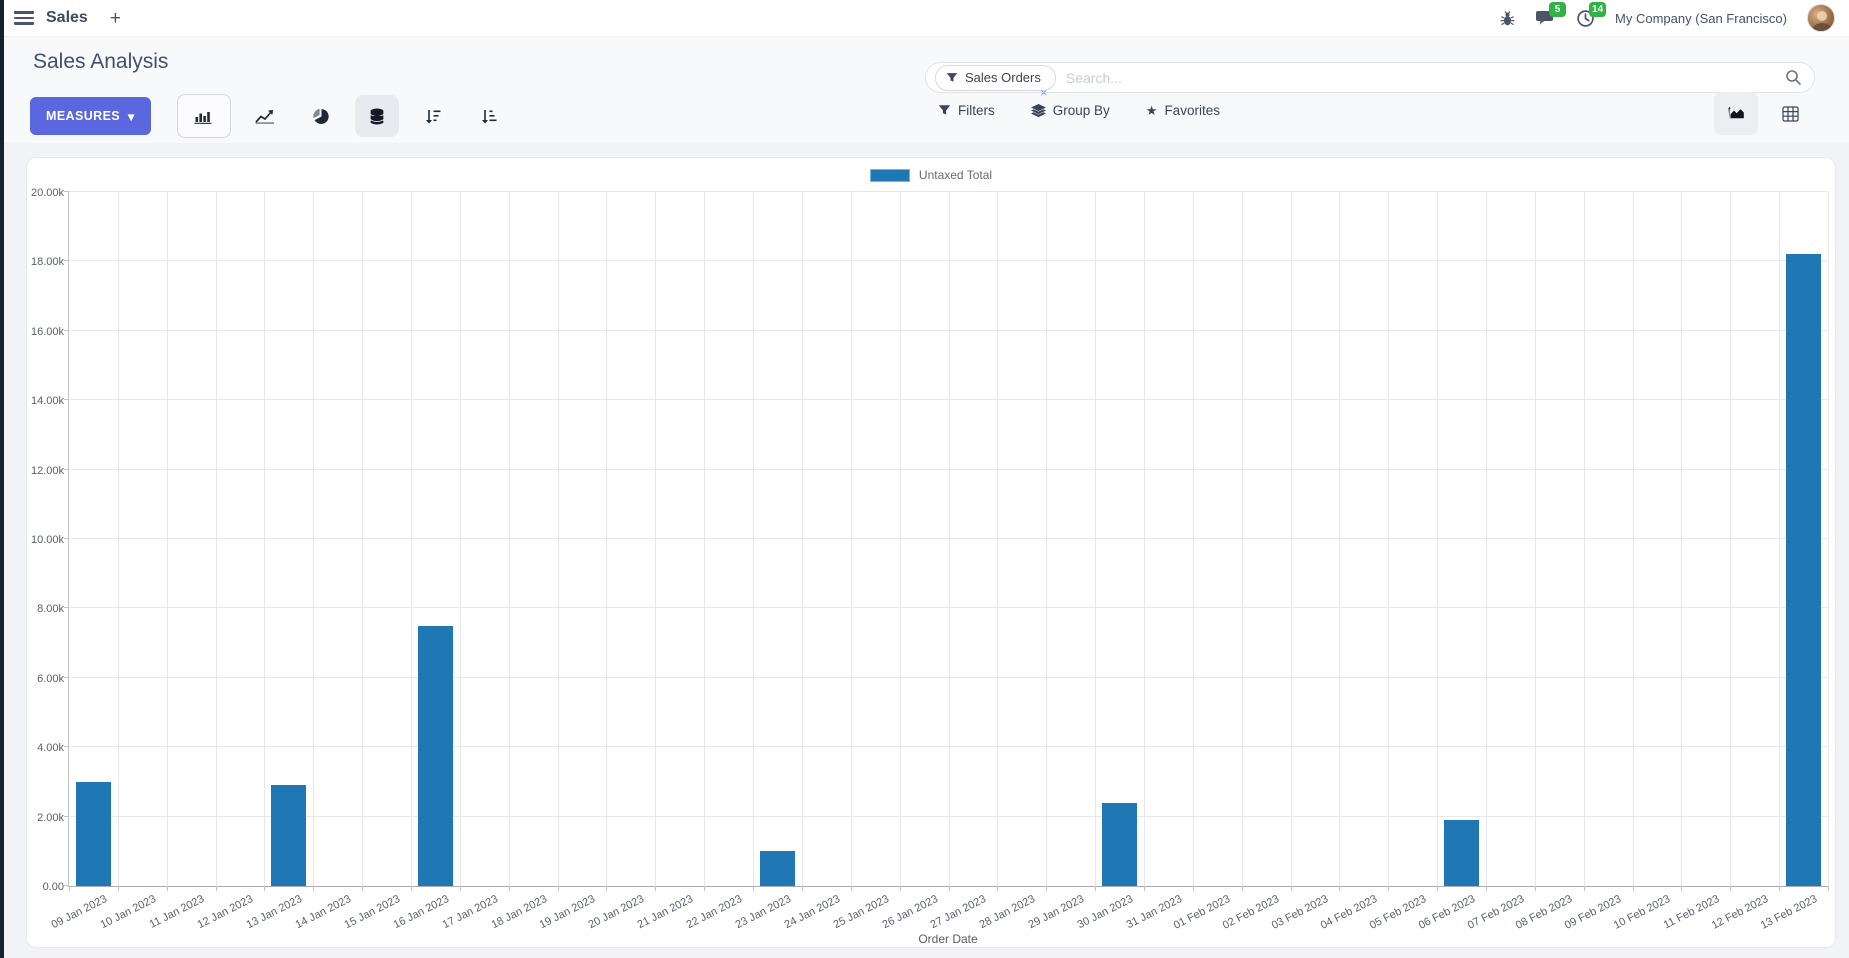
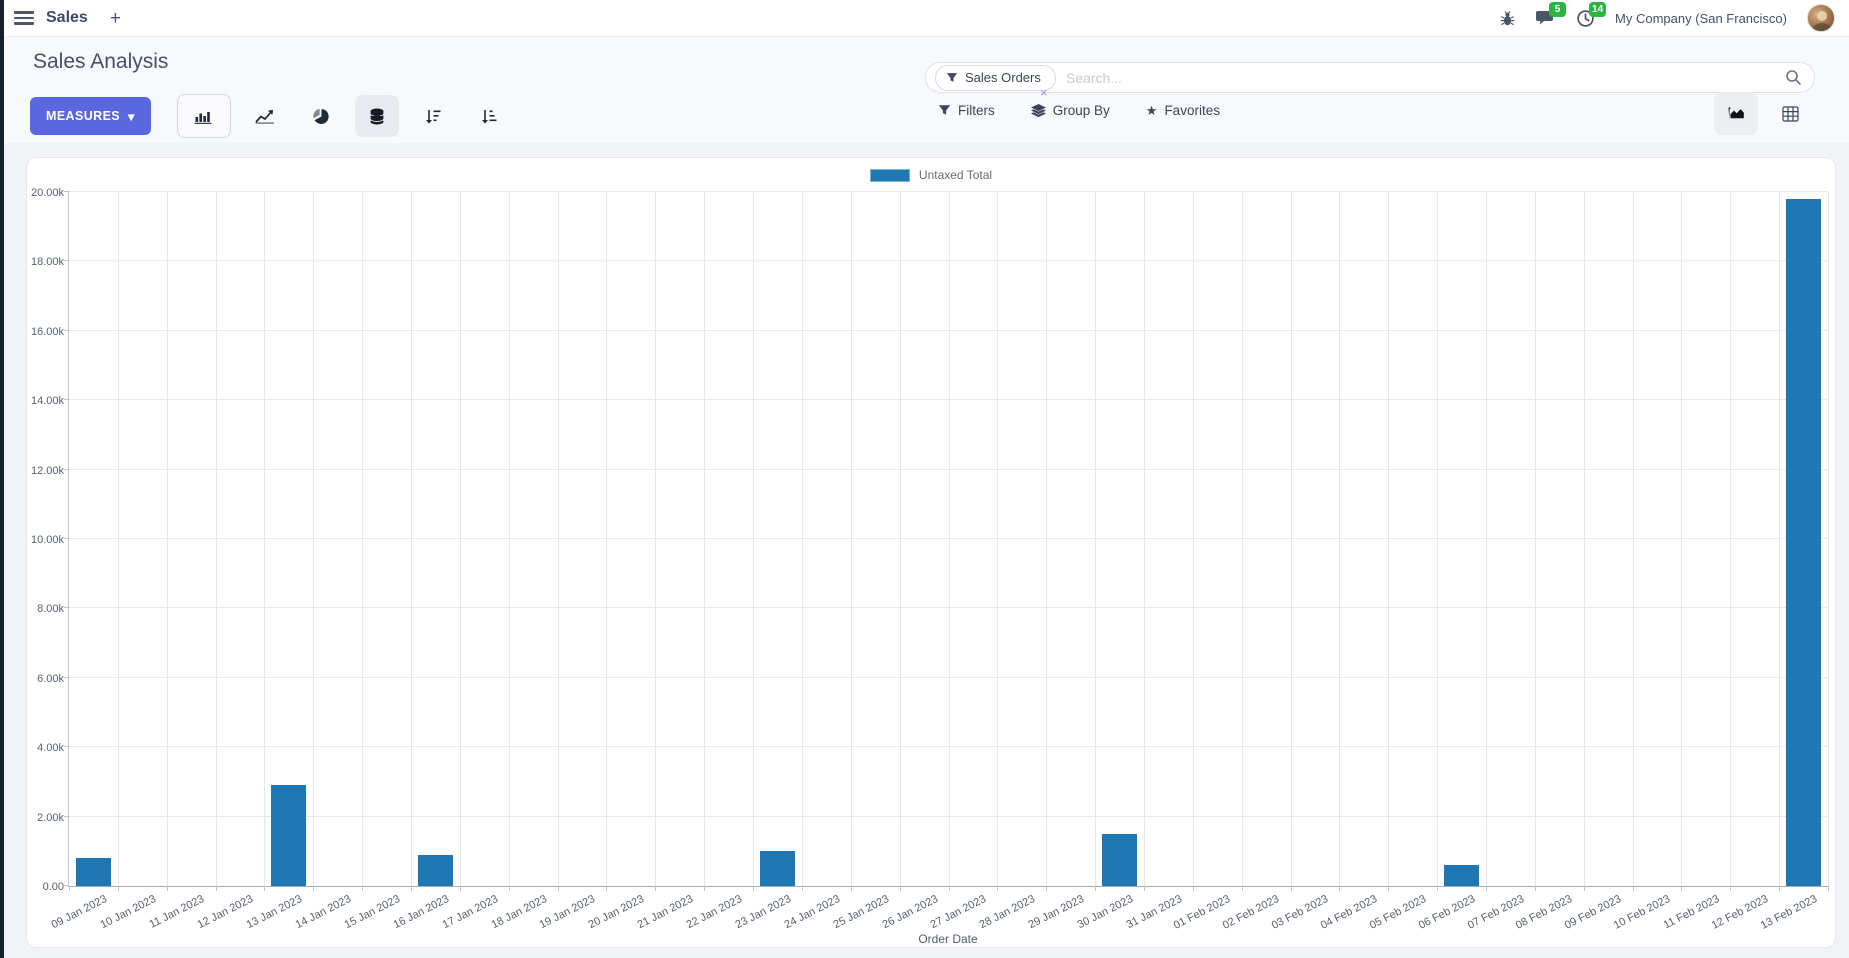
09 Jan 2023: 3.0k -> 0.8k
16 Jan 2023: 7.5k -> 0.9k
30 Jan 2023: 2.4k -> 1.5k
06 Feb 2023: 1.9k -> 0.6k
13 Feb 2023: 18.2k -> 19.8k
